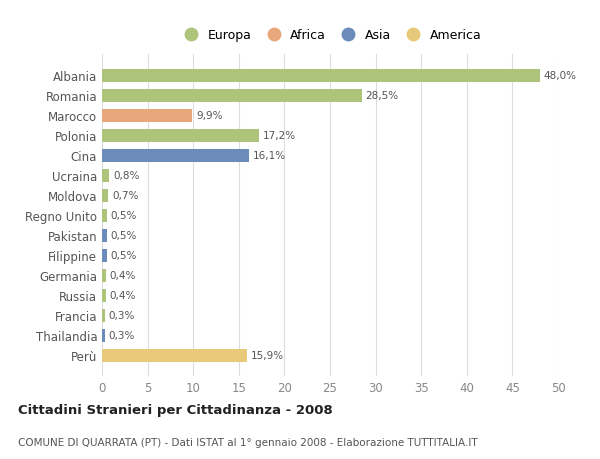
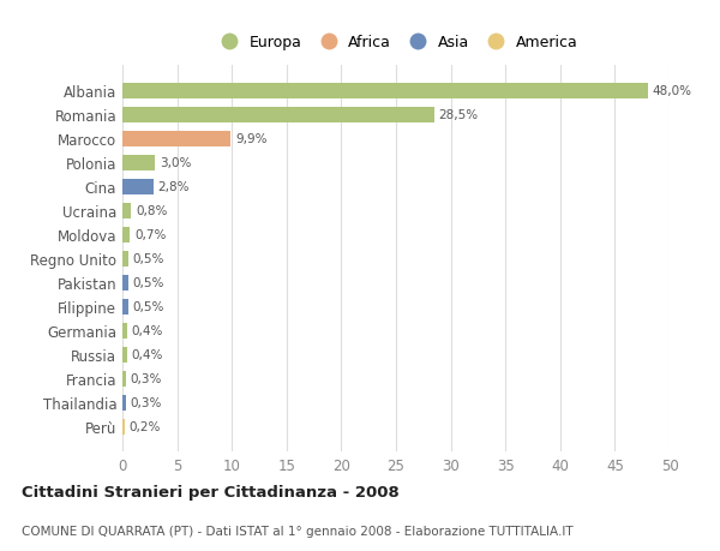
Polonia: 17,2% -> 3,0%
Cina: 16,1% -> 2,8%
Perù: 15,9% -> 0,2%
